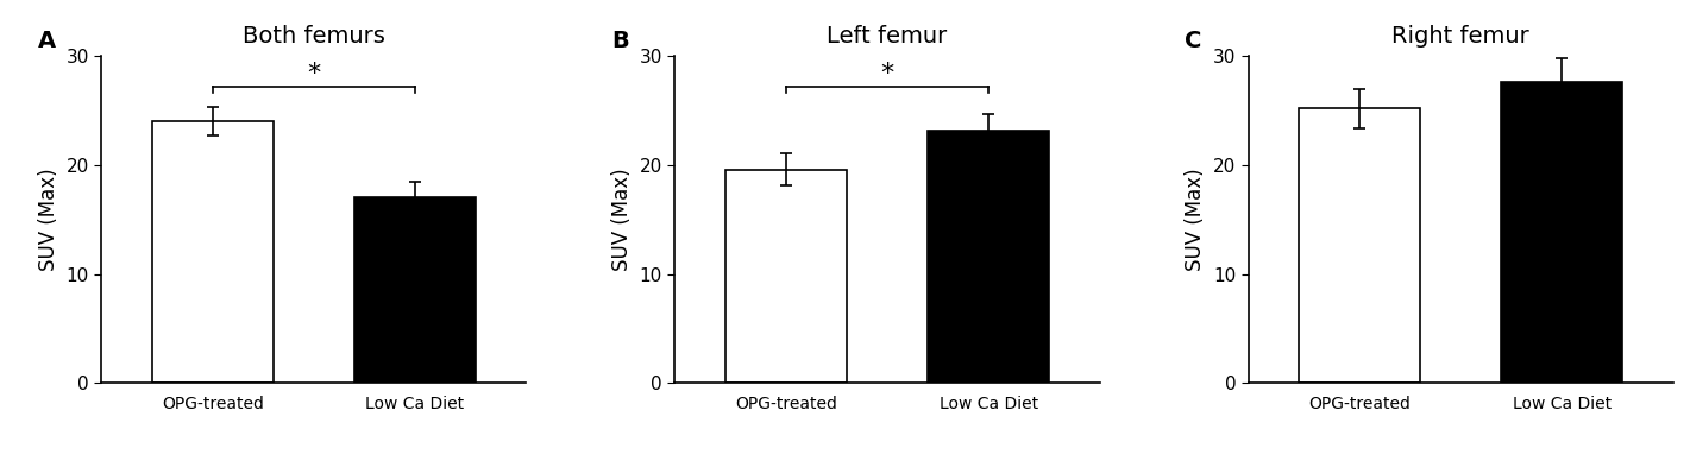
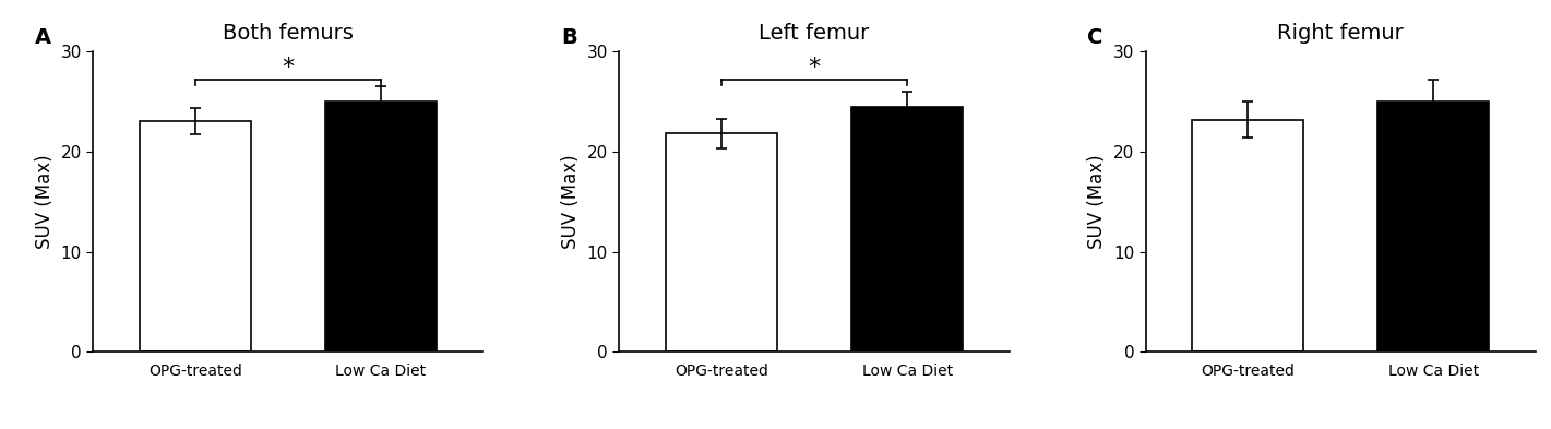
Both femurs/OPG-treated: 24 -> 23
Both femurs/Low Ca Diet: 17 -> 25
Left femur/OPG-treated: 19.6 -> 21.8
Left femur/Low Ca Diet: 23.2 -> 24.5
Right femur/OPG-treated: 25.2 -> 23.2
Right femur/Low Ca Diet: 27.6 -> 25.0
